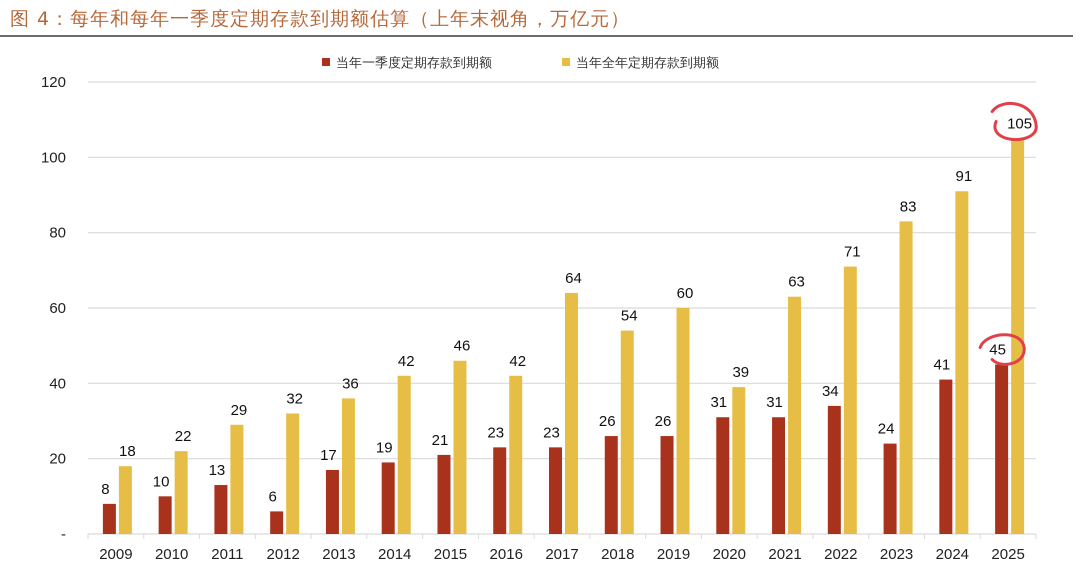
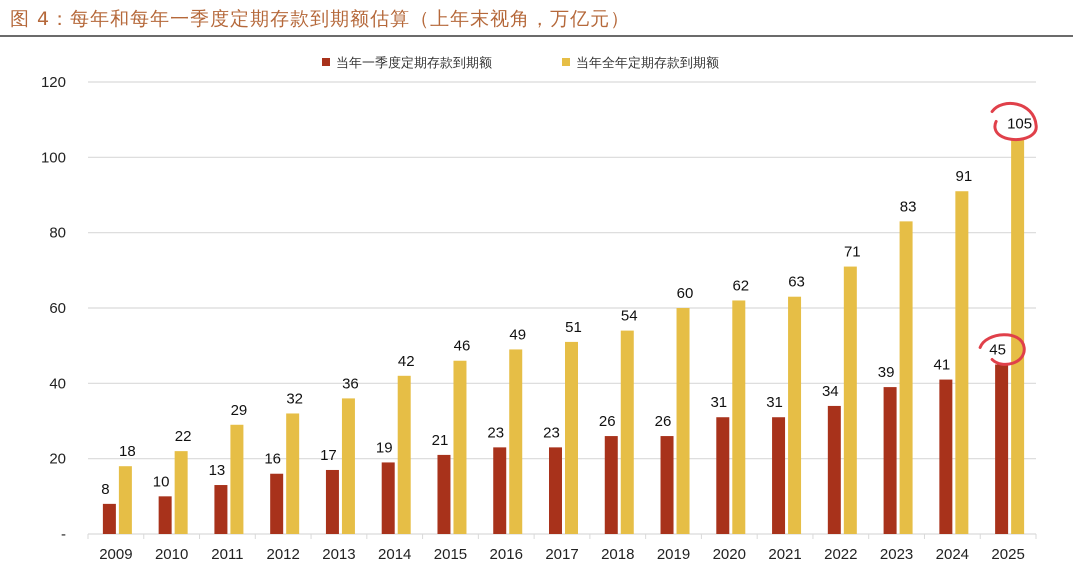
当年一季度定期存款到期额/2012: 6 -> 16
当年全年定期存款到期额/2016: 42 -> 49
当年全年定期存款到期额/2017: 64 -> 51
当年全年定期存款到期额/2020: 39 -> 62
当年一季度定期存款到期额/2023: 24 -> 39
